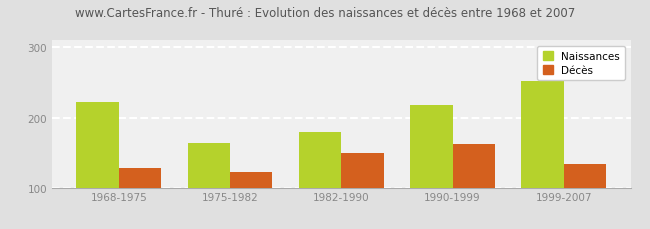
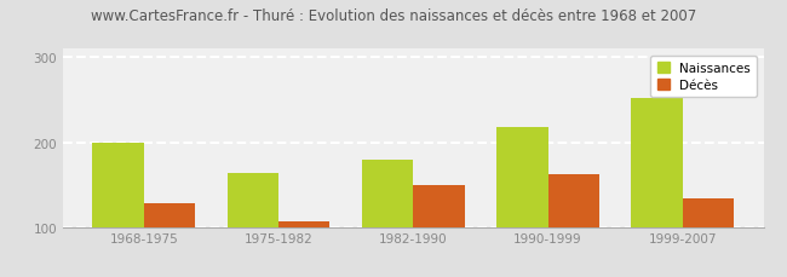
Naissances/1968-1975: 222 -> 199
Décès/1975-1982: 122 -> 106
